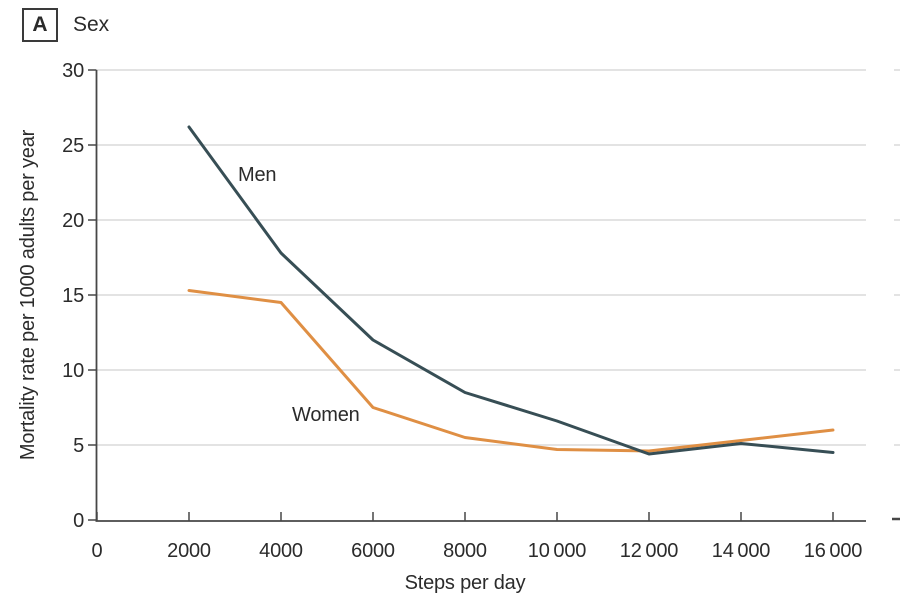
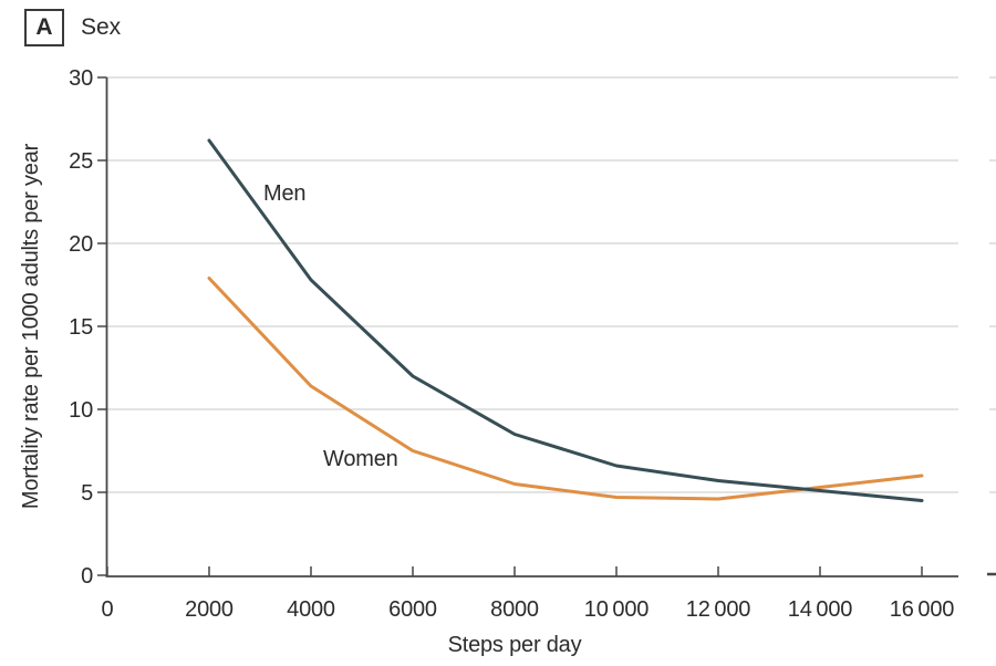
Women/2000: 15.3 -> 17.9
Women/4000: 14.5 -> 11.4
Men/12000: 4.4 -> 5.7
